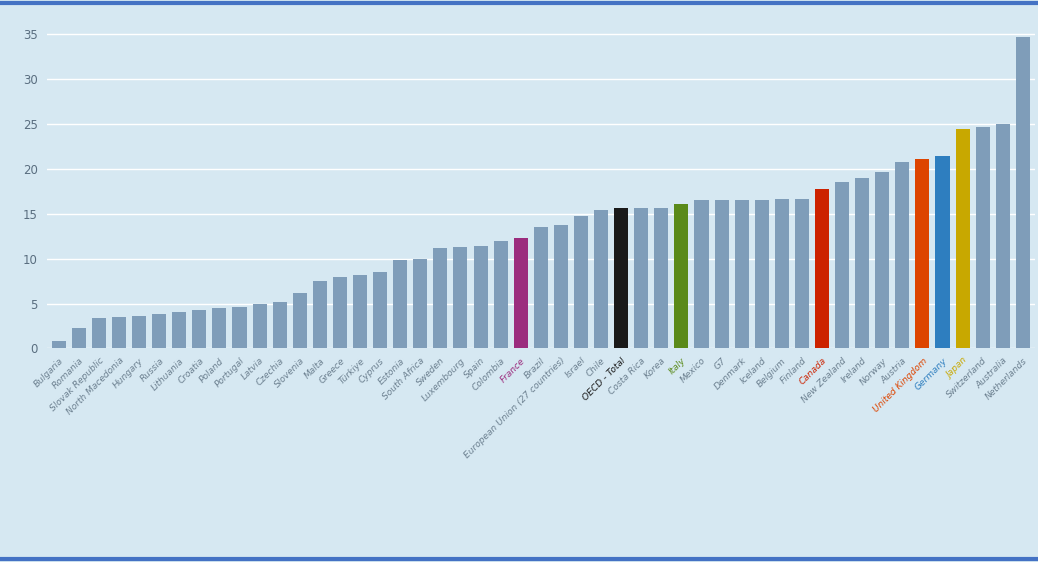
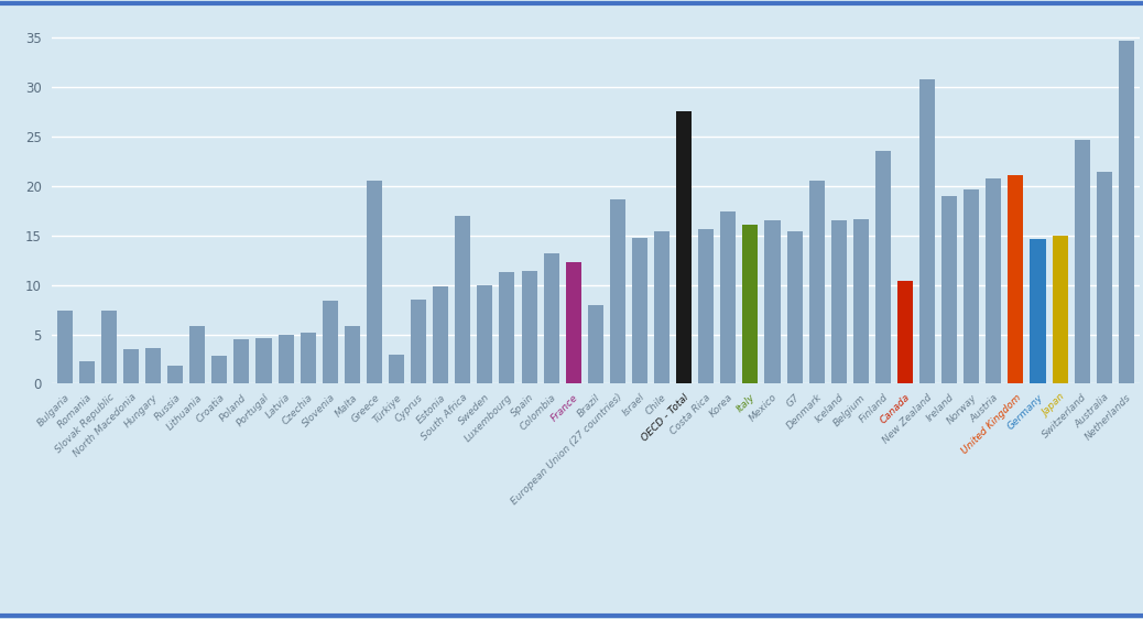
Bulgaria: 0.8 -> 7.4
Slovak Republic: 3.4 -> 7.4
Russia: 3.8 -> 1.8
Lithuania: 4.1 -> 5.8
Croatia: 4.3 -> 2.8
Slovenia: 6.2 -> 8.4
Malta: 7.5 -> 5.8
Greece: 8.0 -> 20.6
Türkiye: 8.2 -> 3.0
South Africa: 10.0 -> 17.0
Sweden: 11.2 -> 10.0
Colombia: 12.0 -> 13.2
Brazil: 13.5 -> 8.0
European Union (27 countries): 13.8 -> 18.6
OECD - Total: 15.6 -> 27.6
Korea: 15.7 -> 17.4
G7: 16.5 -> 15.4
Denmark: 16.5 -> 20.6
Finland: 16.7 -> 23.6
Canada: 17.8 -> 10.4
New Zealand: 18.5 -> 30.8
Germany: 21.4 -> 14.6
Japan: 24.5 -> 15.0
Australia: 25.0 -> 21.4
